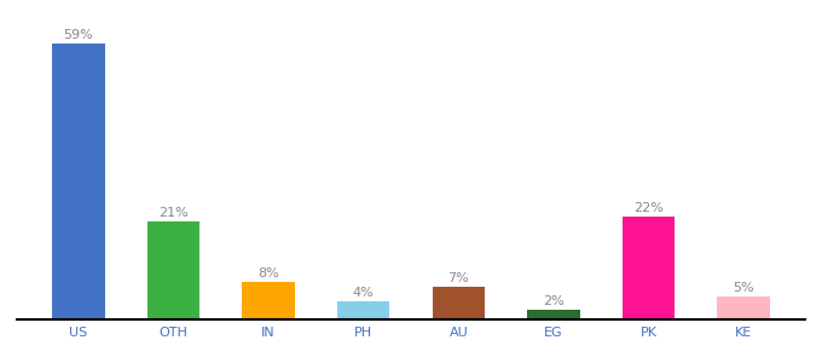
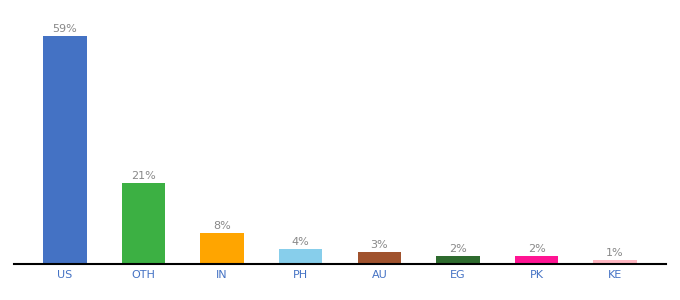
AU: 7% -> 3%
PK: 22% -> 2%
KE: 5% -> 1%
